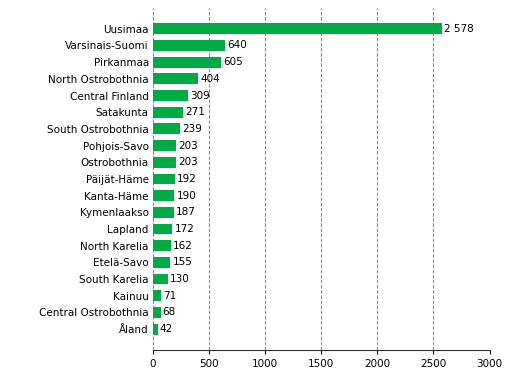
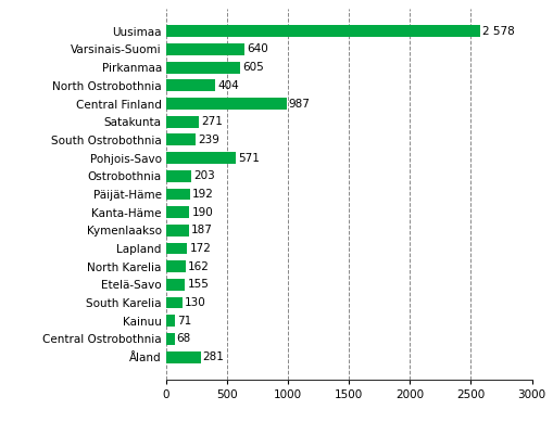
Central Finland: 309 -> 987
Pohjois-Savo: 203 -> 571
Åland: 42 -> 281
